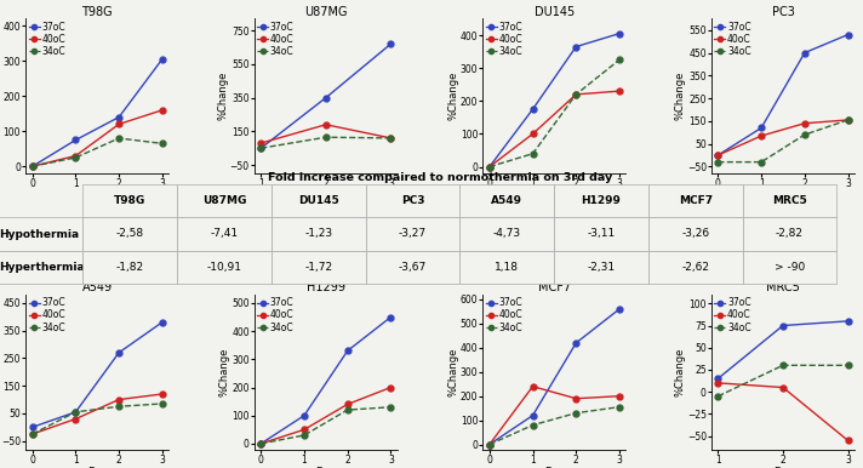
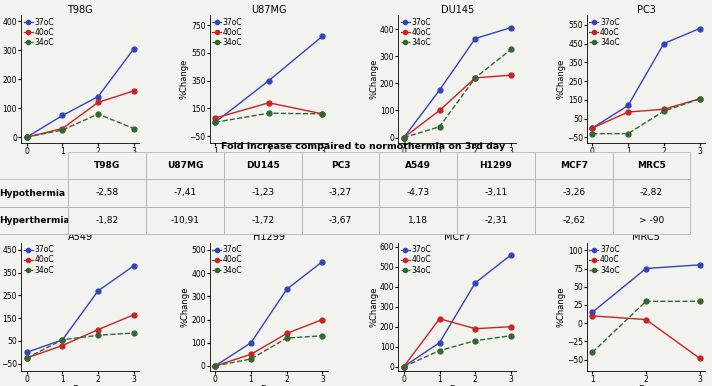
T98G/34oC/3: 65 -> 30
PC3/40oC/2: 140 -> 100
A549/40oC/3: 120 -> 165
MRC5/34oC/1: -5 -> -40
MRC5/40oC/3: -55 -> -48
